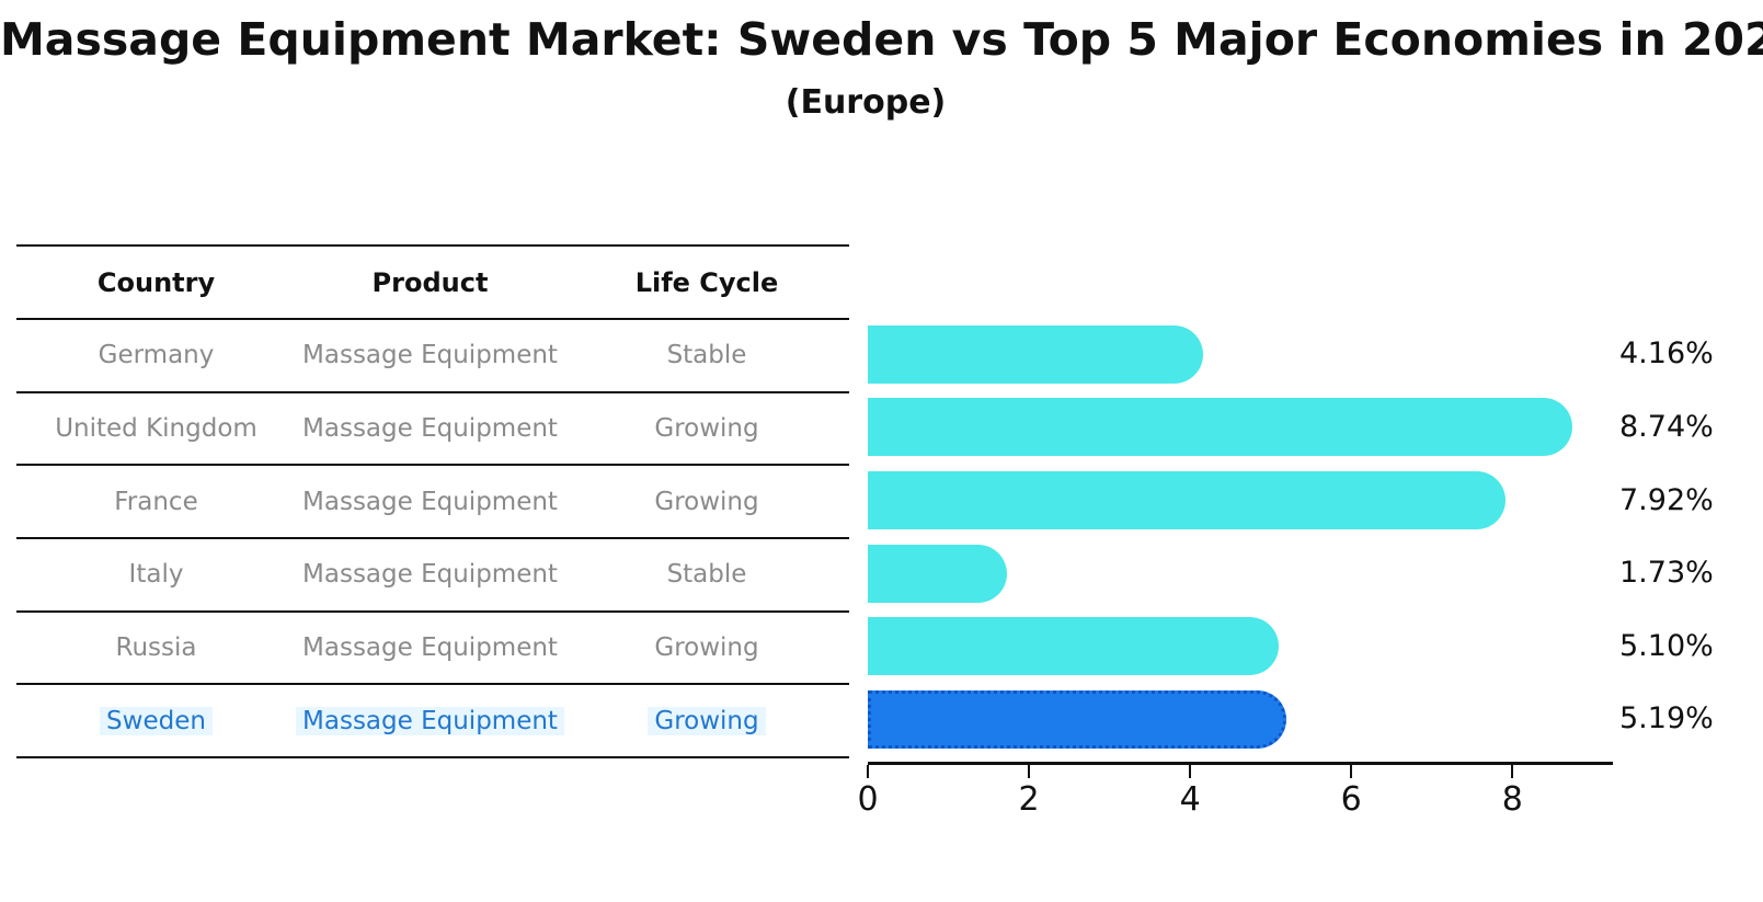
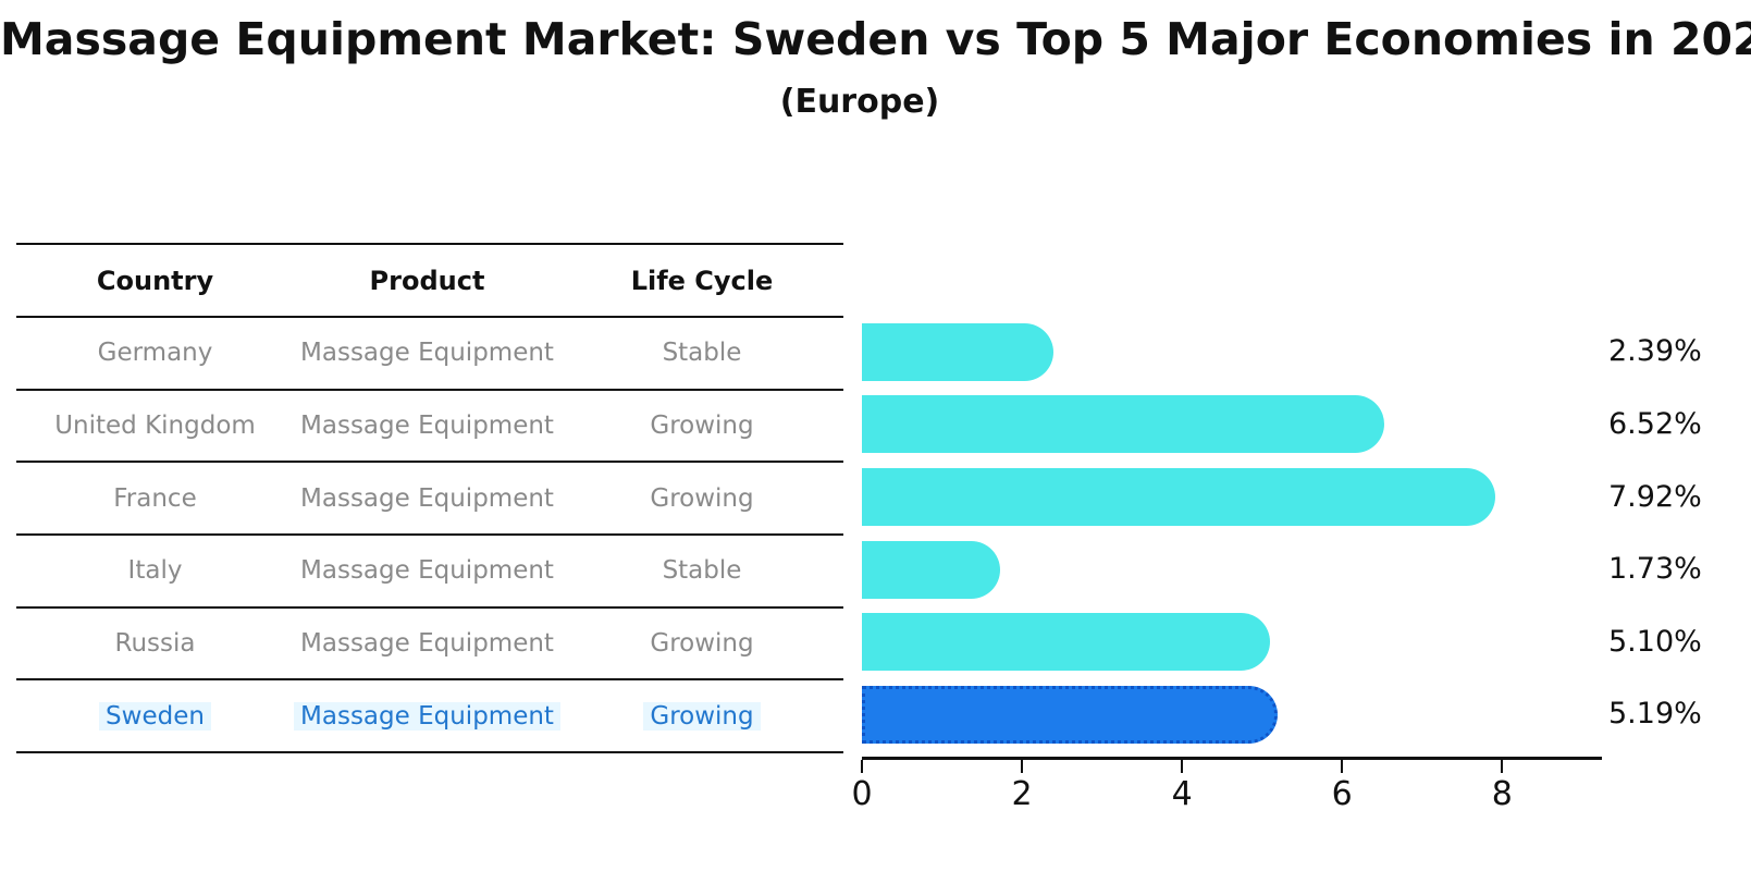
Germany: 4.16% -> 2.39%
United Kingdom: 8.74% -> 6.52%
